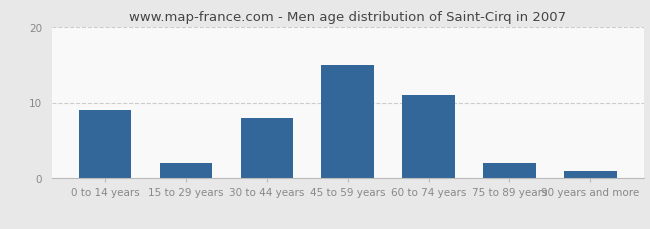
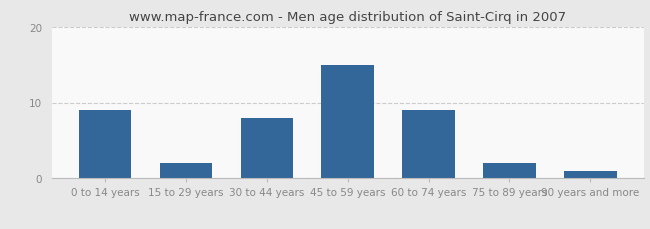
60 to 74 years: 11 -> 9
